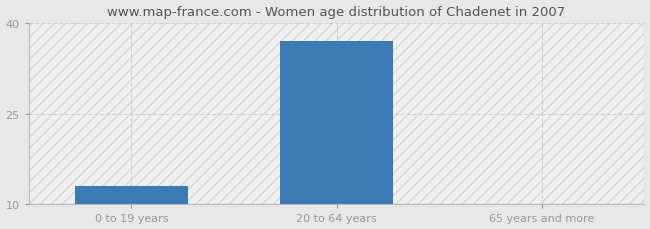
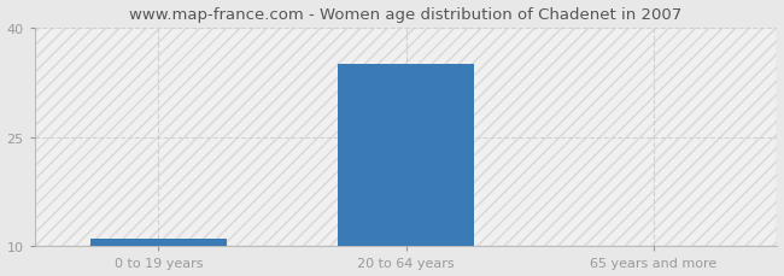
0 to 19 years: 13 -> 11
20 to 64 years: 37 -> 35
